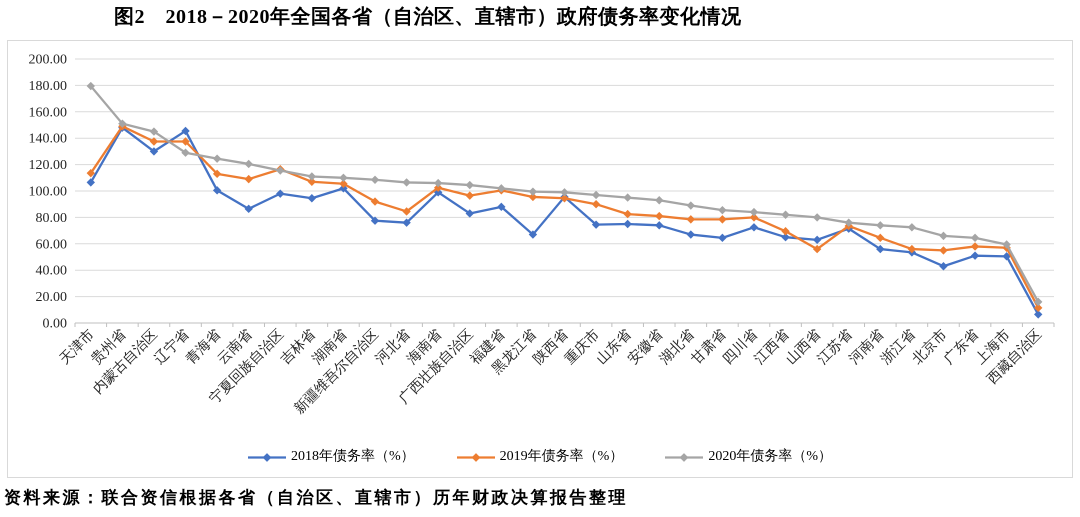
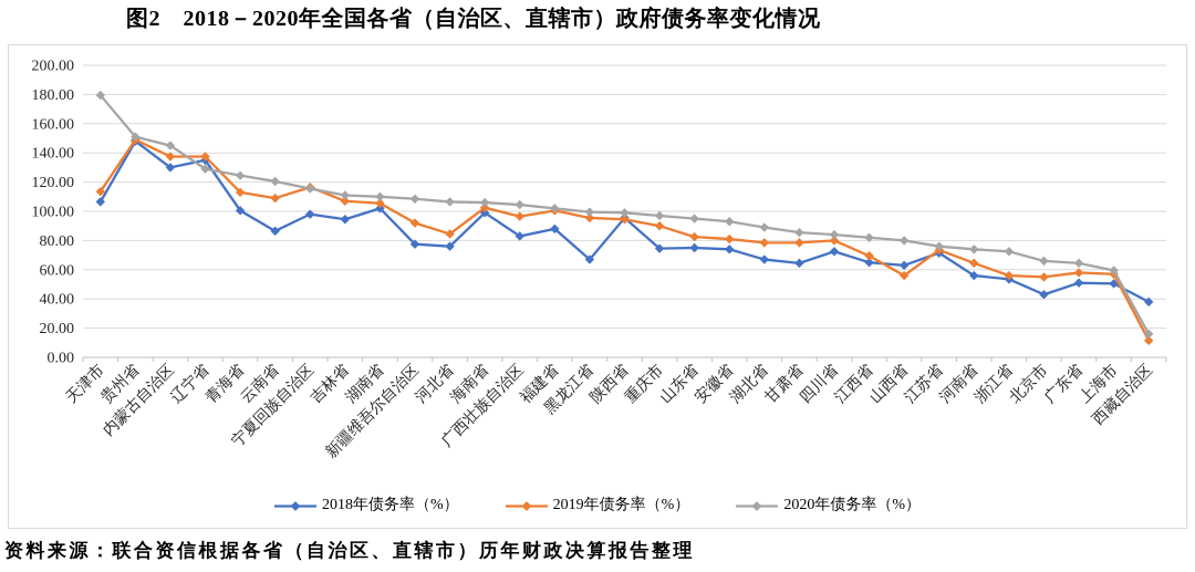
2018年债务率（%）/辽宁省: 146 -> 135
2018年债务率（%）/西藏自治区: 6 -> 38
